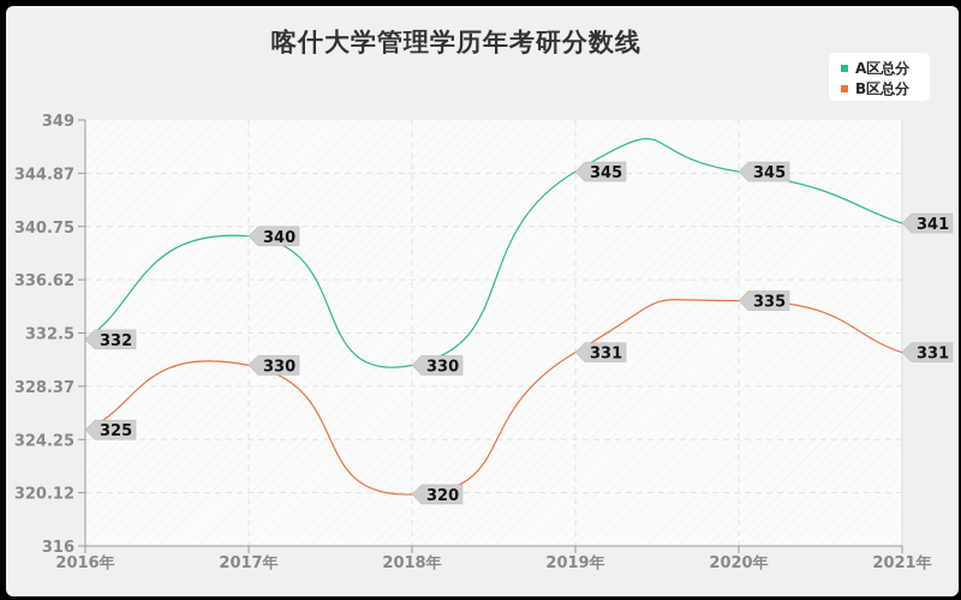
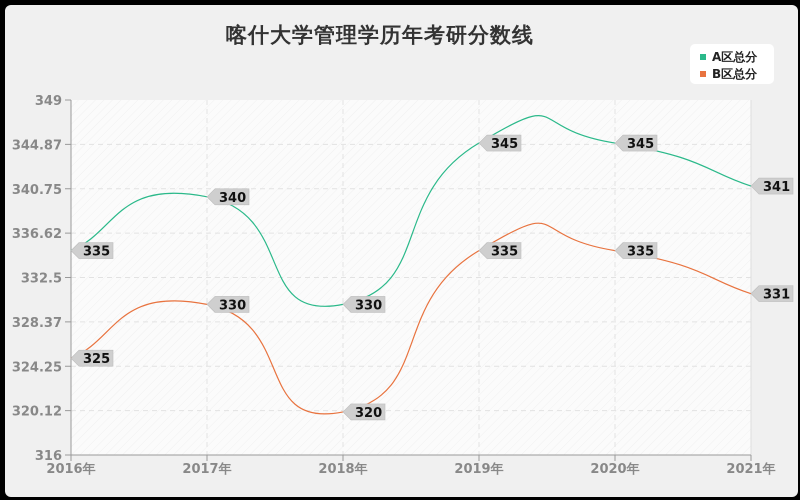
A区总分/2016年: 332 -> 335
B区总分/2019年: 331 -> 335
